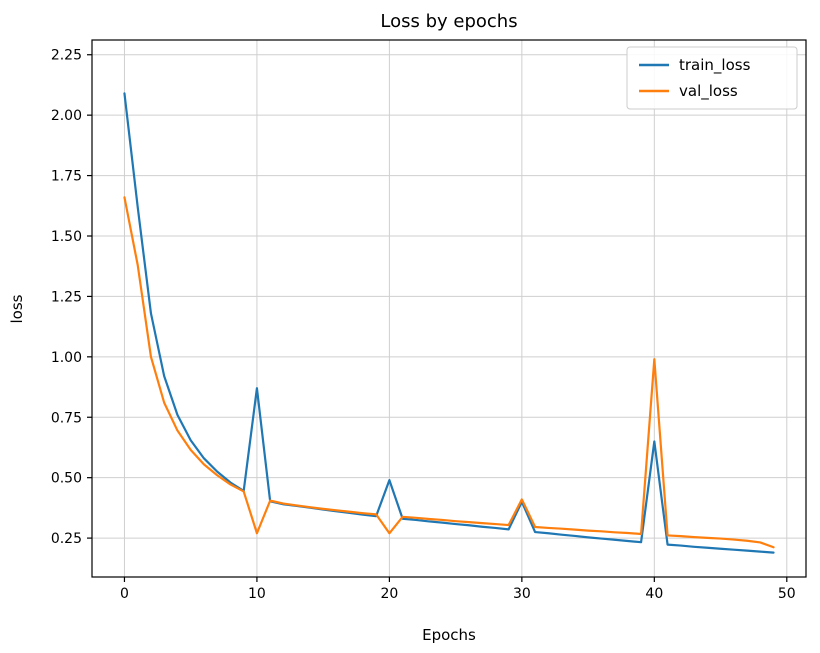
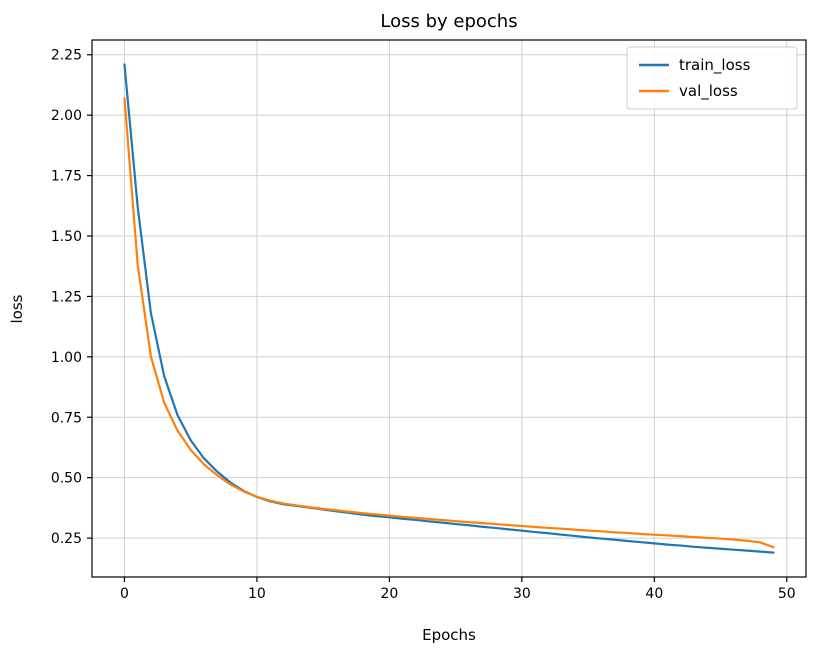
train_loss/0: 2.09 -> 2.21
val_loss/0: 1.66 -> 2.07
train_loss/10: 0.87 -> 0.42
val_loss/10: 0.27 -> 0.42
train_loss/20: 0.49 -> 0.34
val_loss/20: 0.27 -> 0.34
train_loss/30: 0.40 -> 0.28
val_loss/30: 0.41 -> 0.30
train_loss/40: 0.65 -> 0.23
val_loss/40: 0.99 -> 0.26
